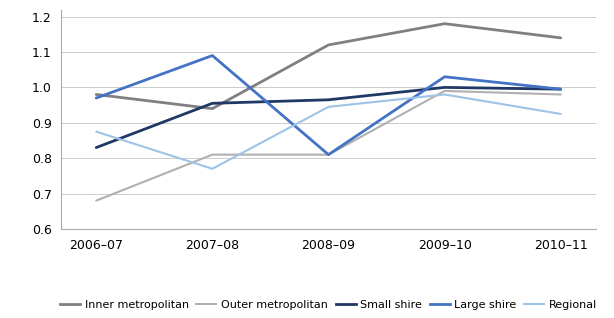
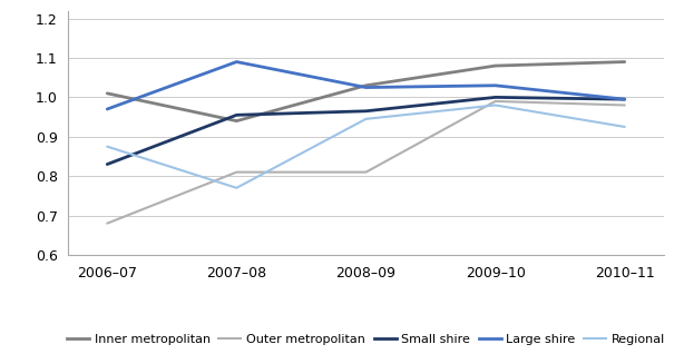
Inner metropolitan/2006–07: 0.98 -> 1.01
Inner metropolitan/2008–09: 1.12 -> 1.03
Large shire/2008–09: 0.810 -> 1.025
Inner metropolitan/2009–10: 1.18 -> 1.08
Inner metropolitan/2010–11: 1.14 -> 1.09
